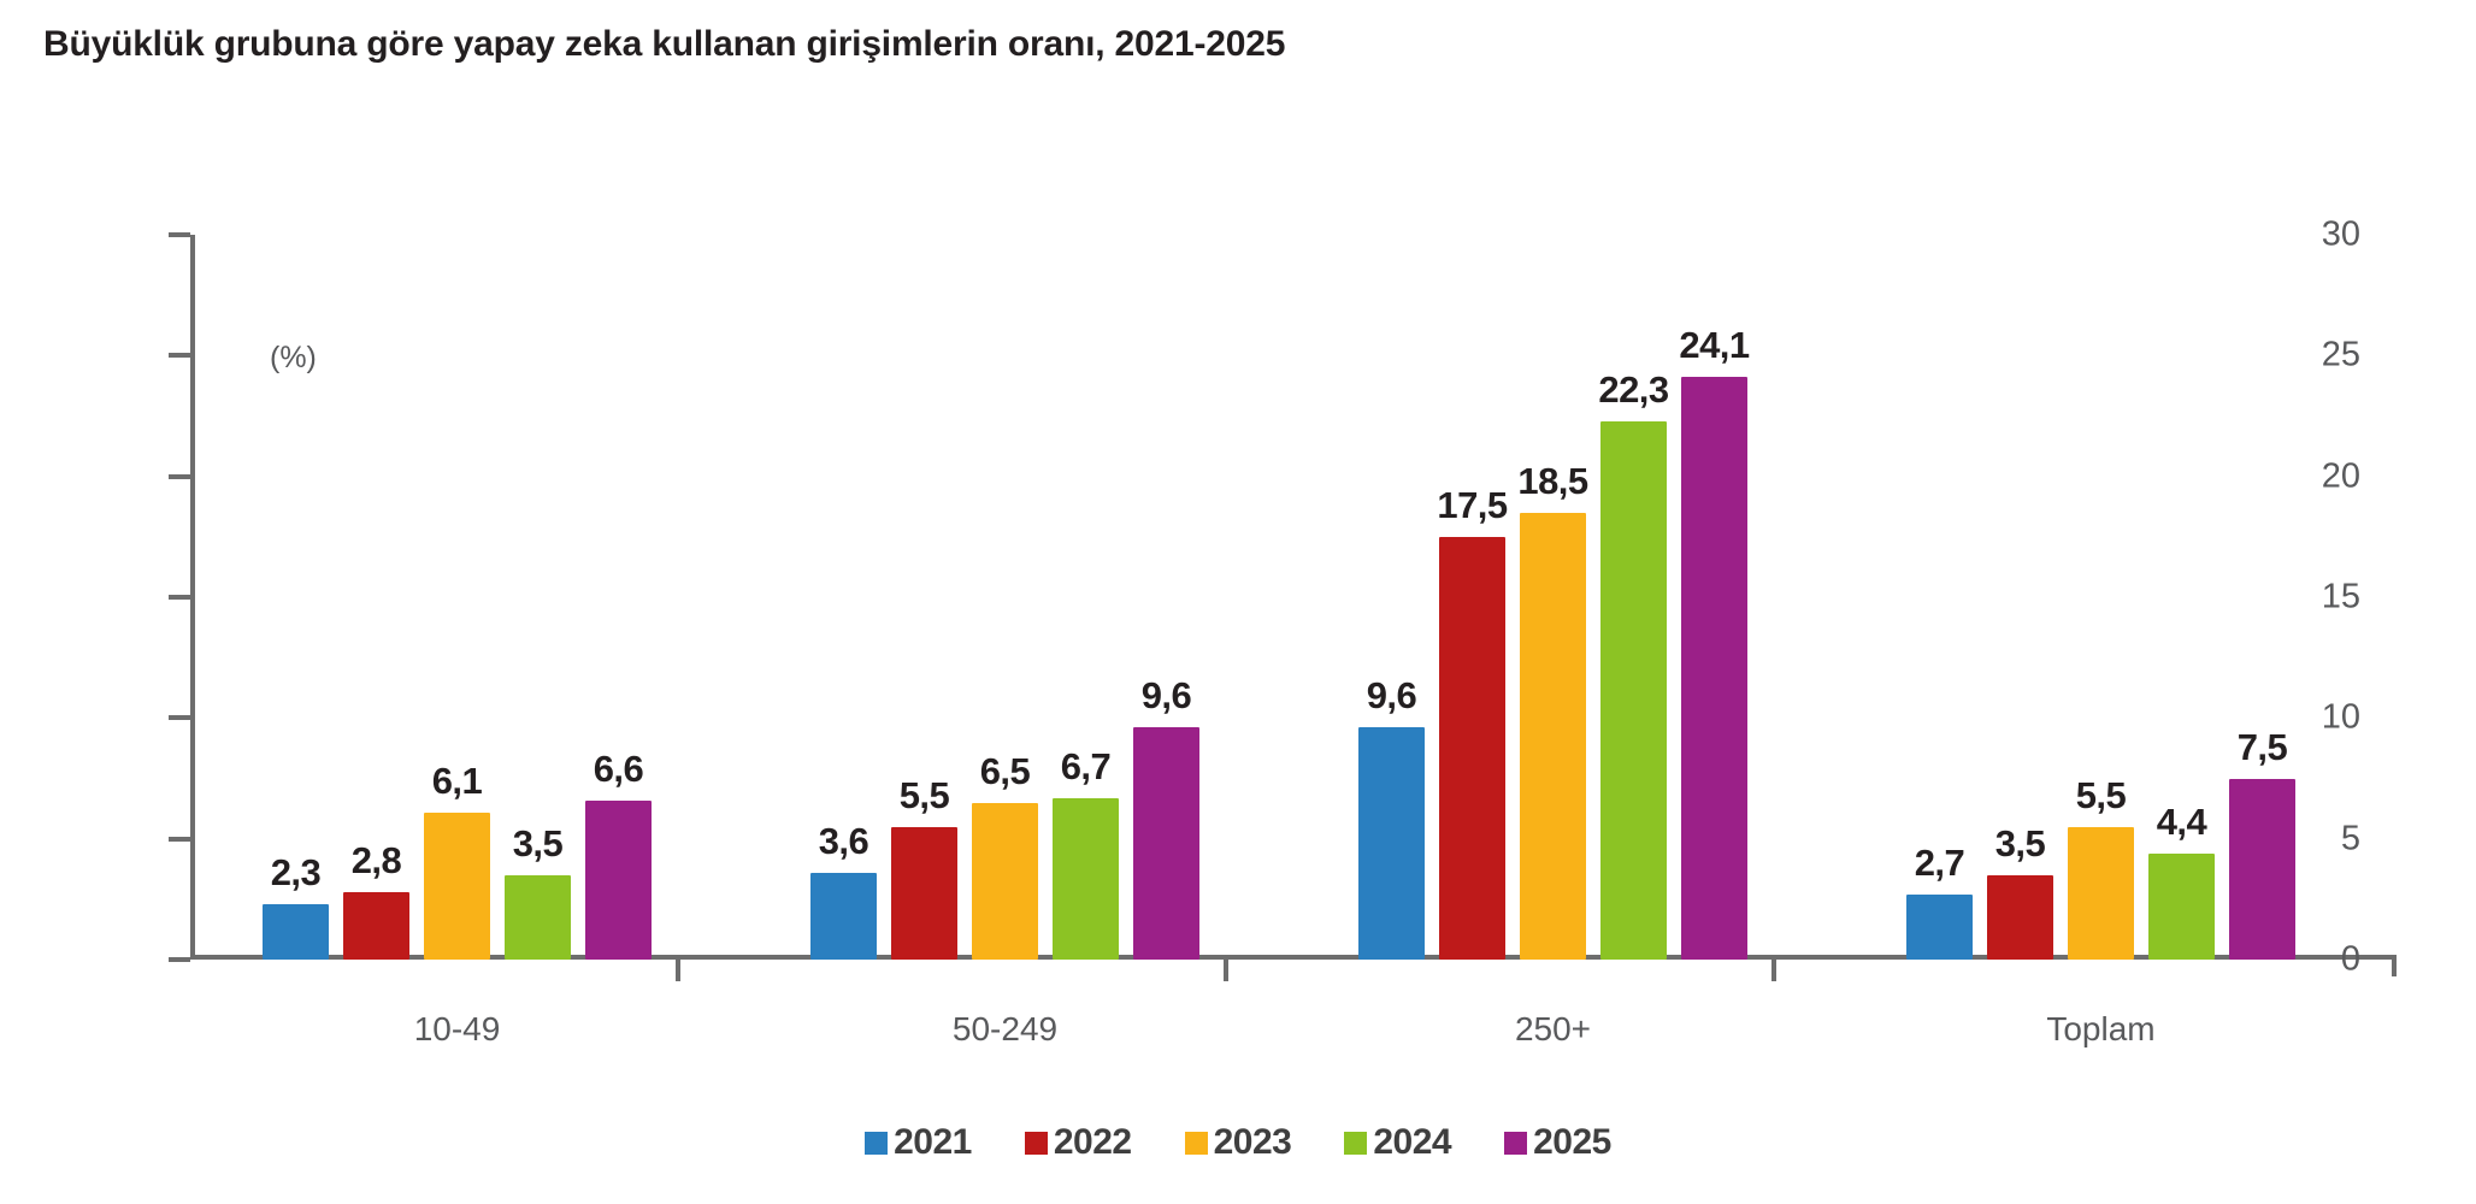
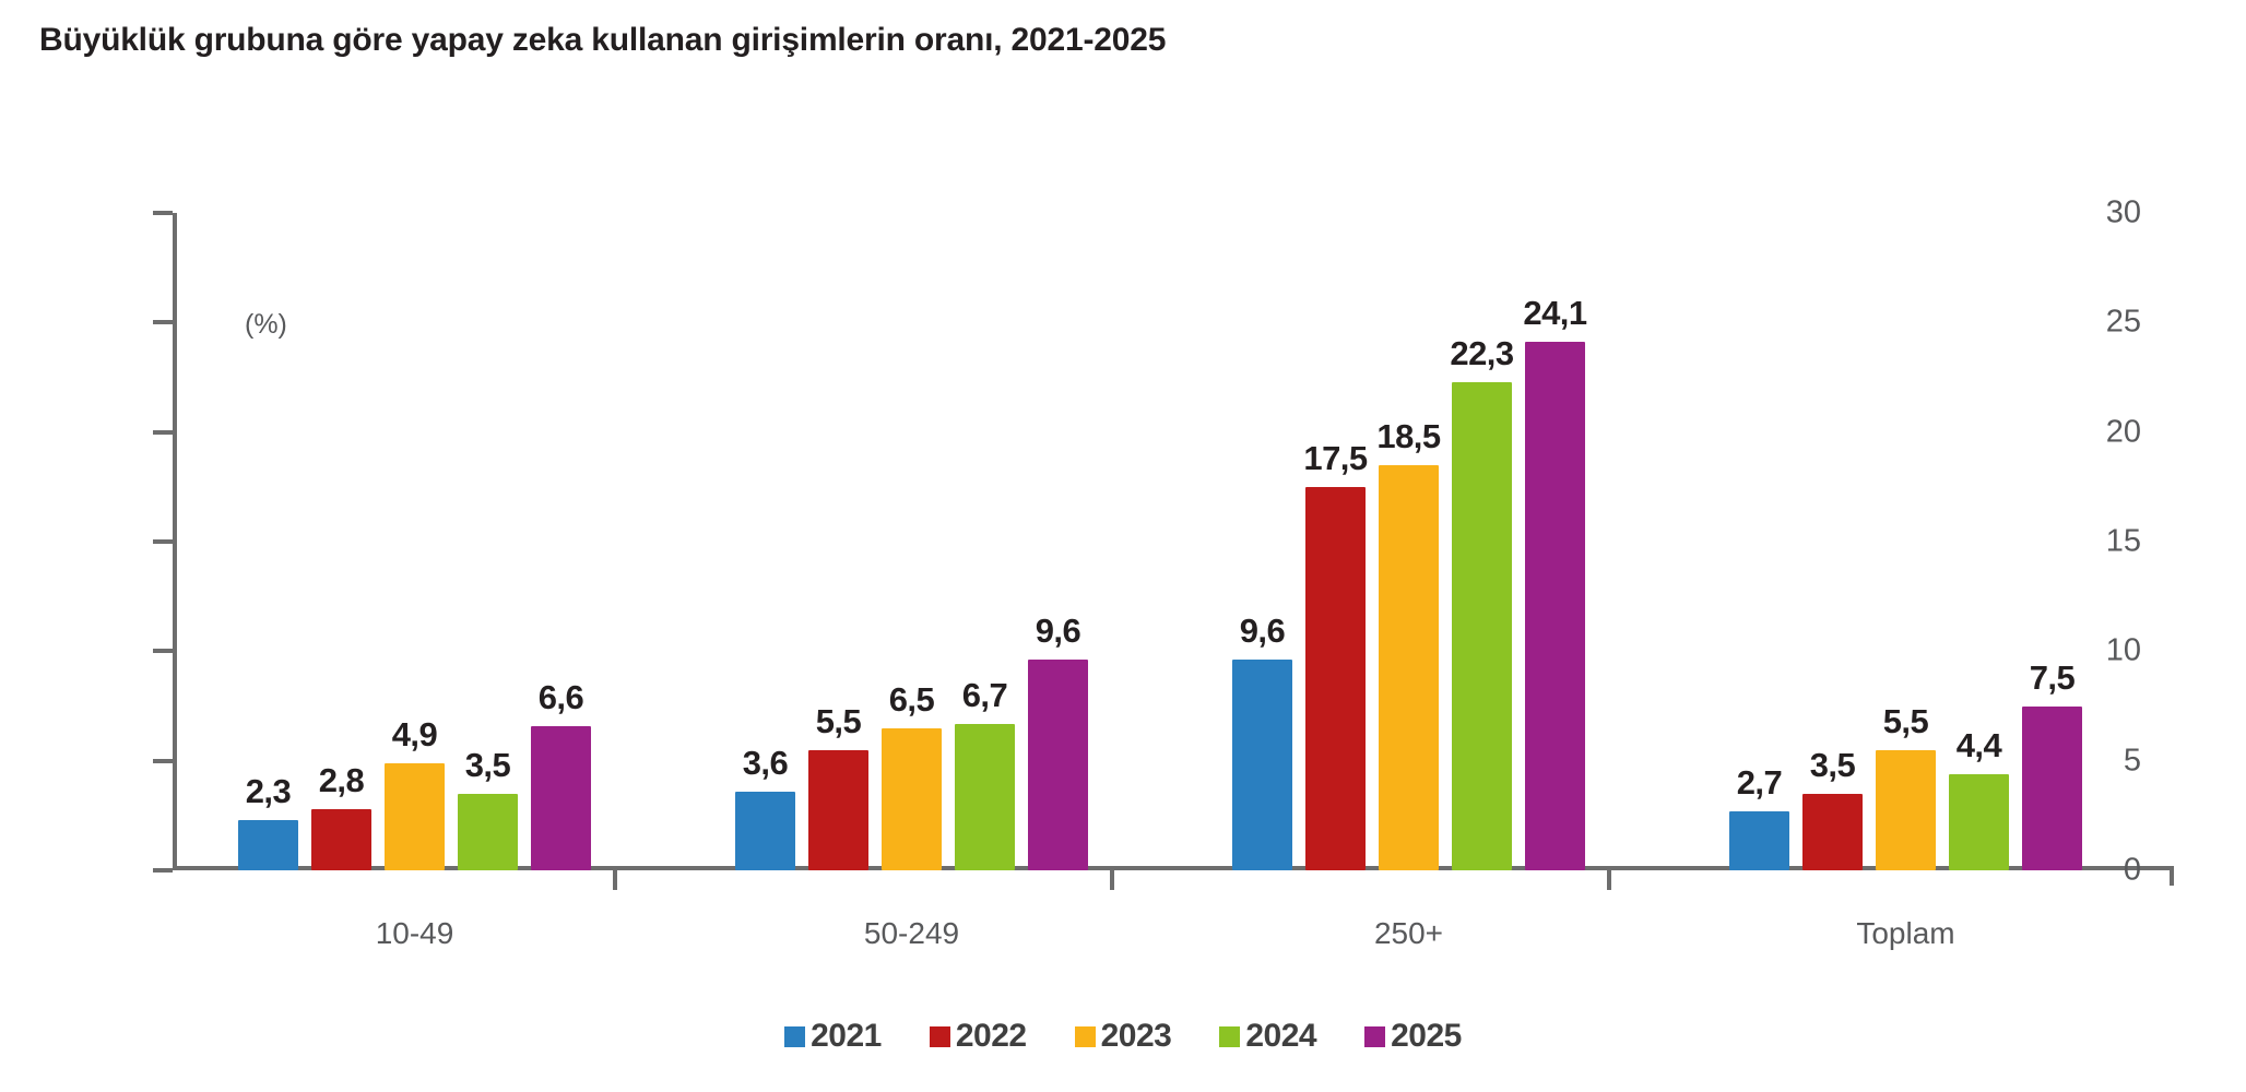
2023/10-49: 6,1 -> 4,9
